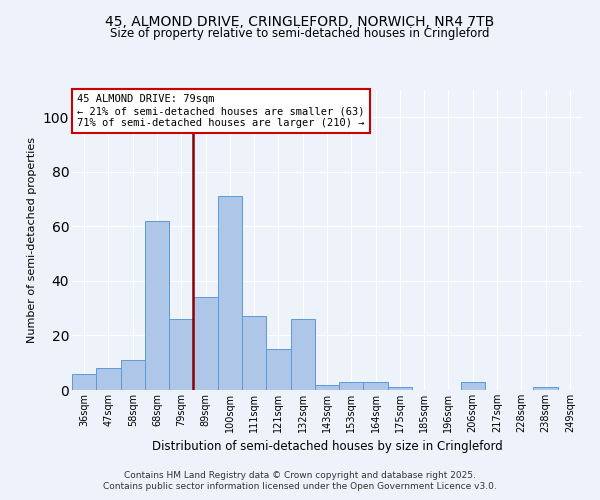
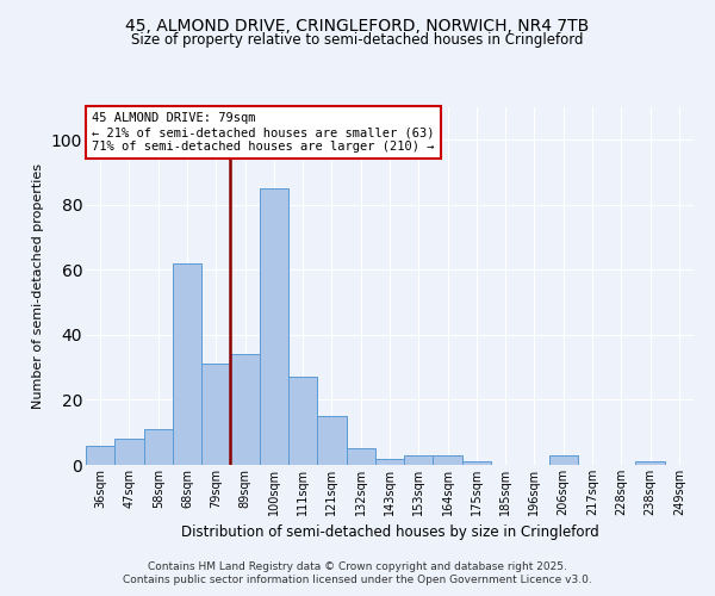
79sqm: 26 -> 31
100sqm: 71 -> 85
132sqm: 26 -> 5
